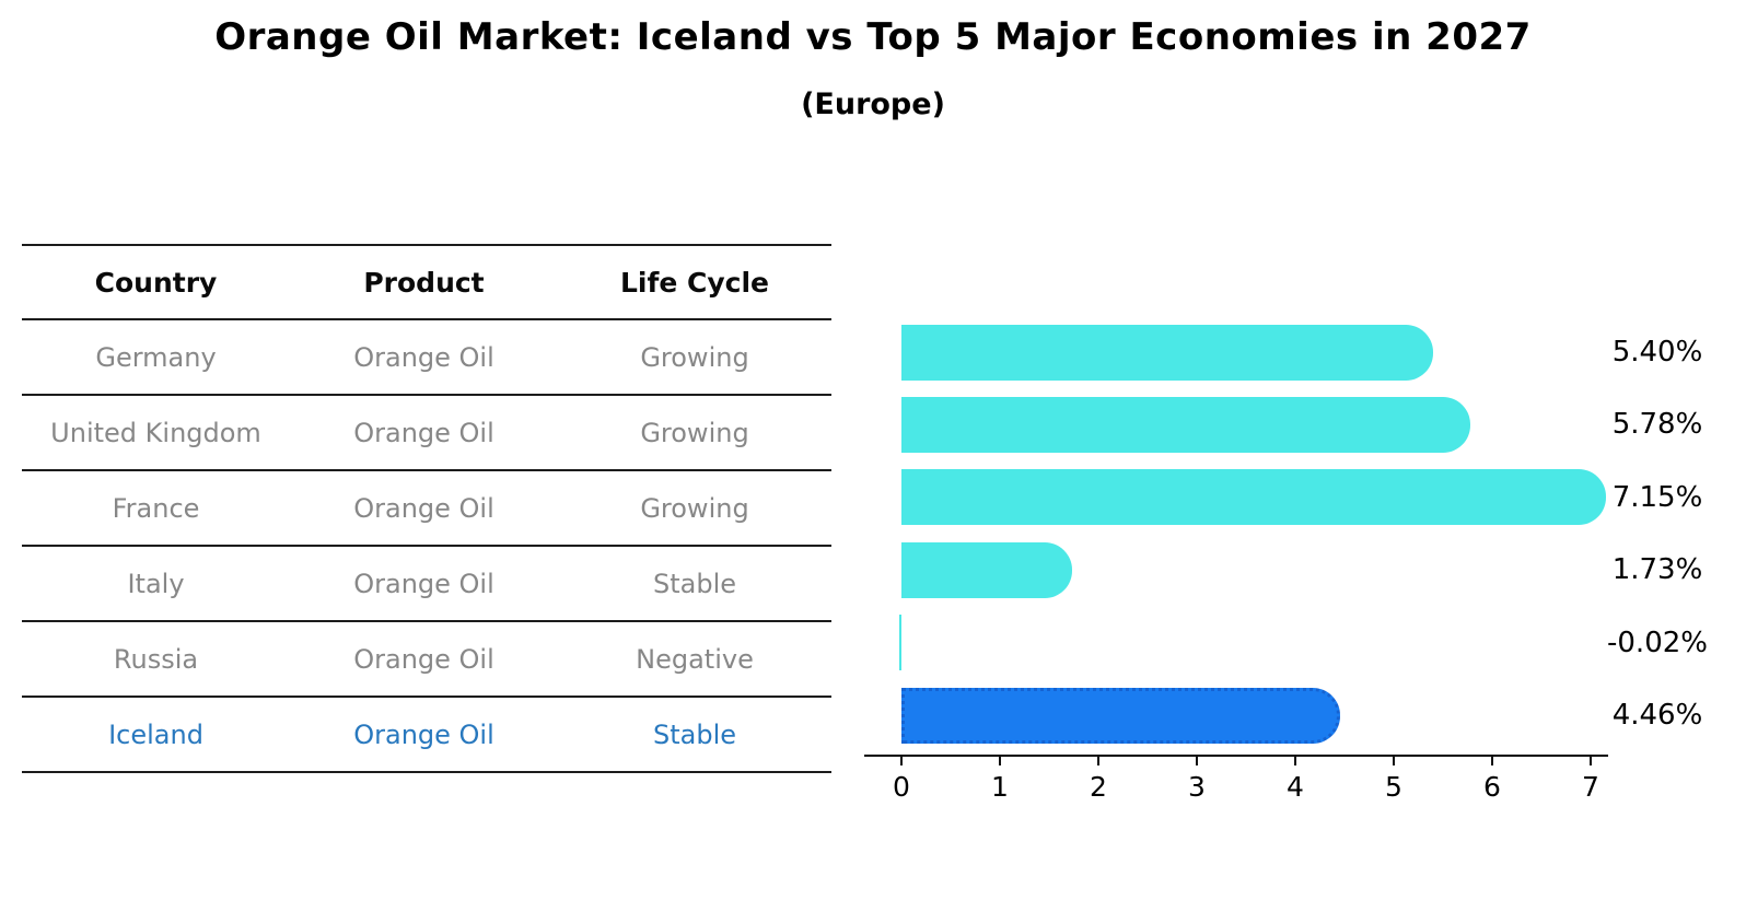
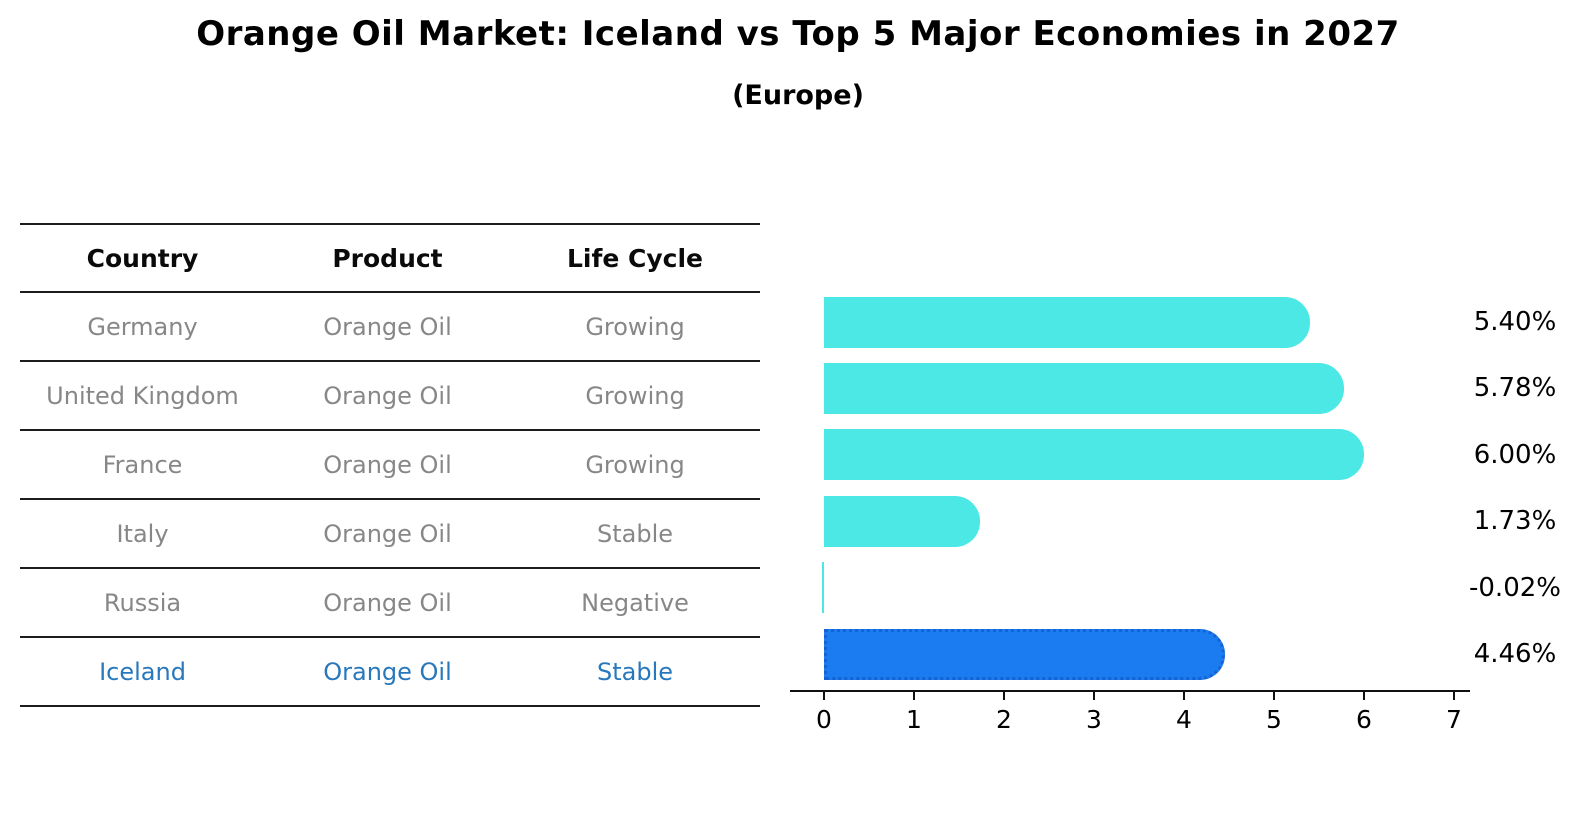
France: 7.15% -> 6.00%
